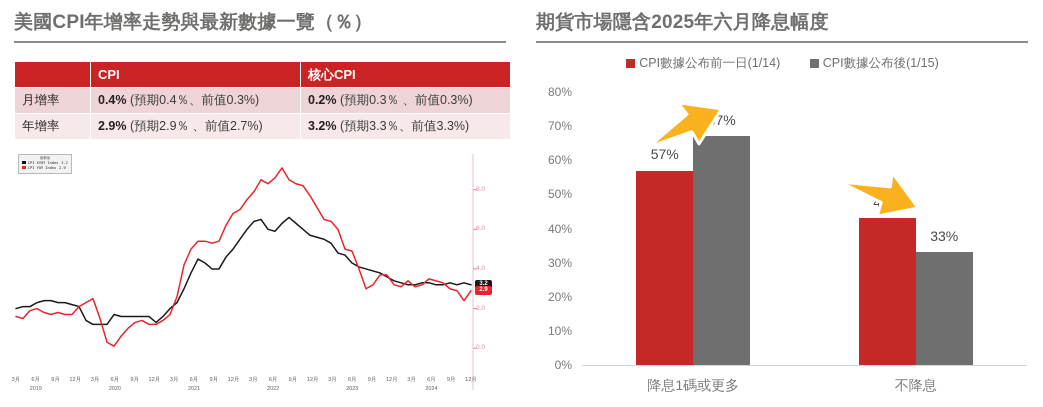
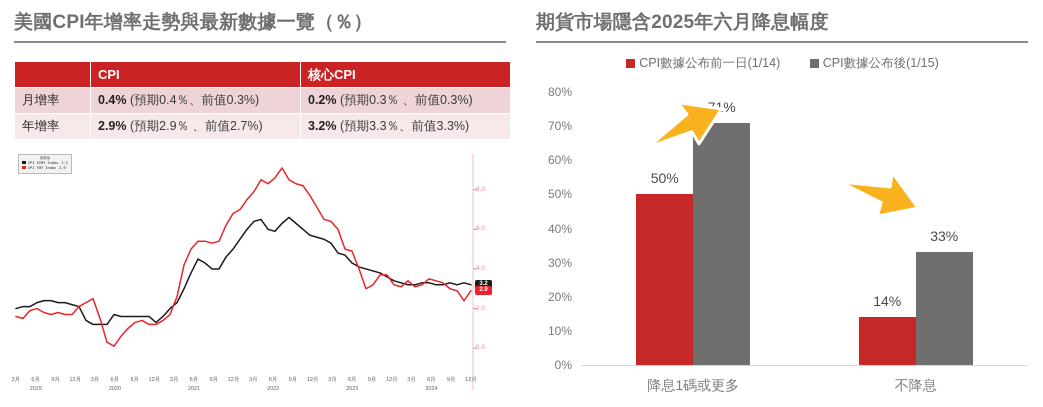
期貨市場隱含2025年六月降息幅度/CPI數據公布前一日(1/14)/降息1碼或更多: 57% -> 50%
期貨市場隱含2025年六月降息幅度/CPI數據公布後(1/15)/降息1碼或更多: 67% -> 71%
期貨市場隱含2025年六月降息幅度/CPI數據公布前一日(1/14)/不降息: 43% -> 14%
